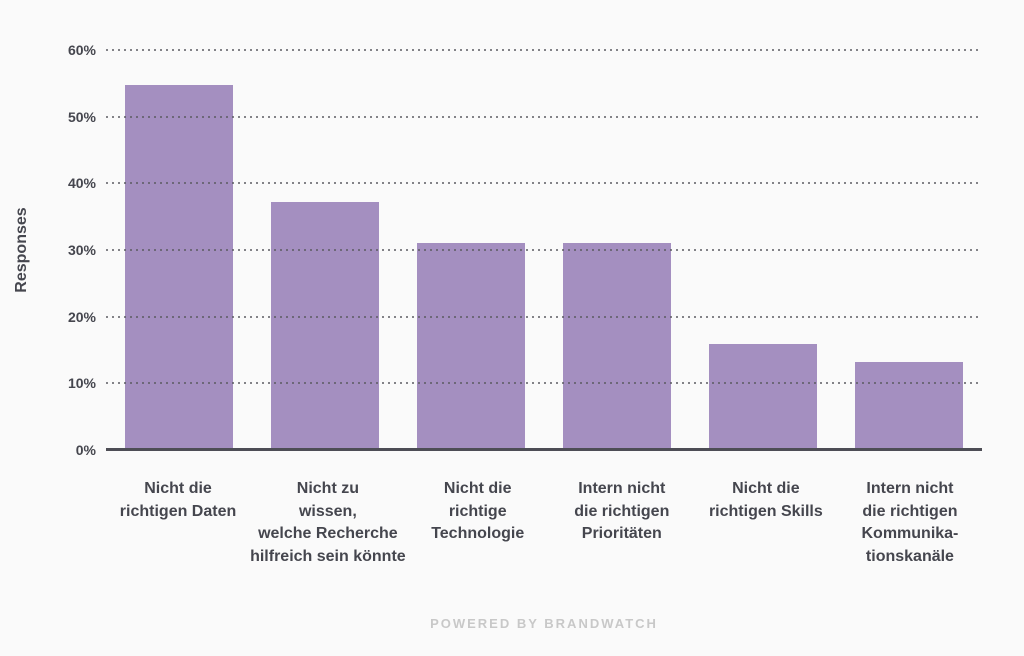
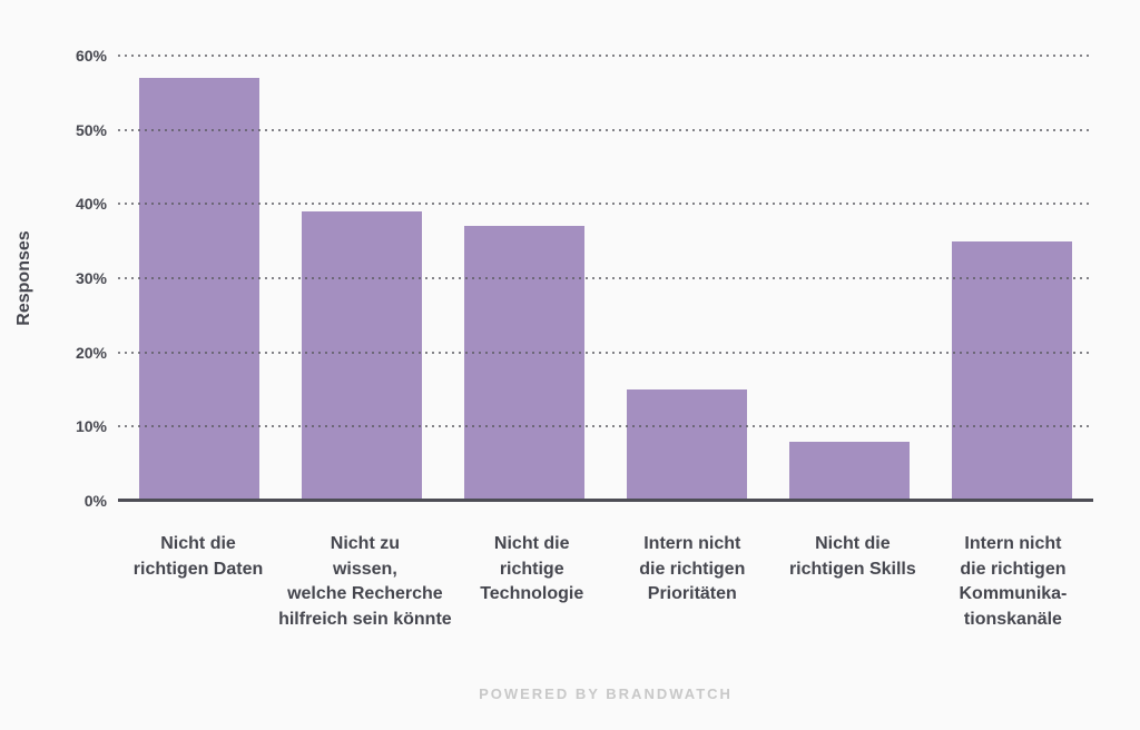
Nicht die richtigen Daten: 55% -> 57%
Nicht zu wissen, welche Recherche hilfreich sein könnte: 37% -> 39%
Nicht die richtige Technologie: 31% -> 37%
Intern nicht die richtigen Prioritäten: 31% -> 15%
Nicht die richtigen Skills: 16% -> 8%
Intern nicht die richtigen Kommunika- tionskanäle: 13% -> 35%
